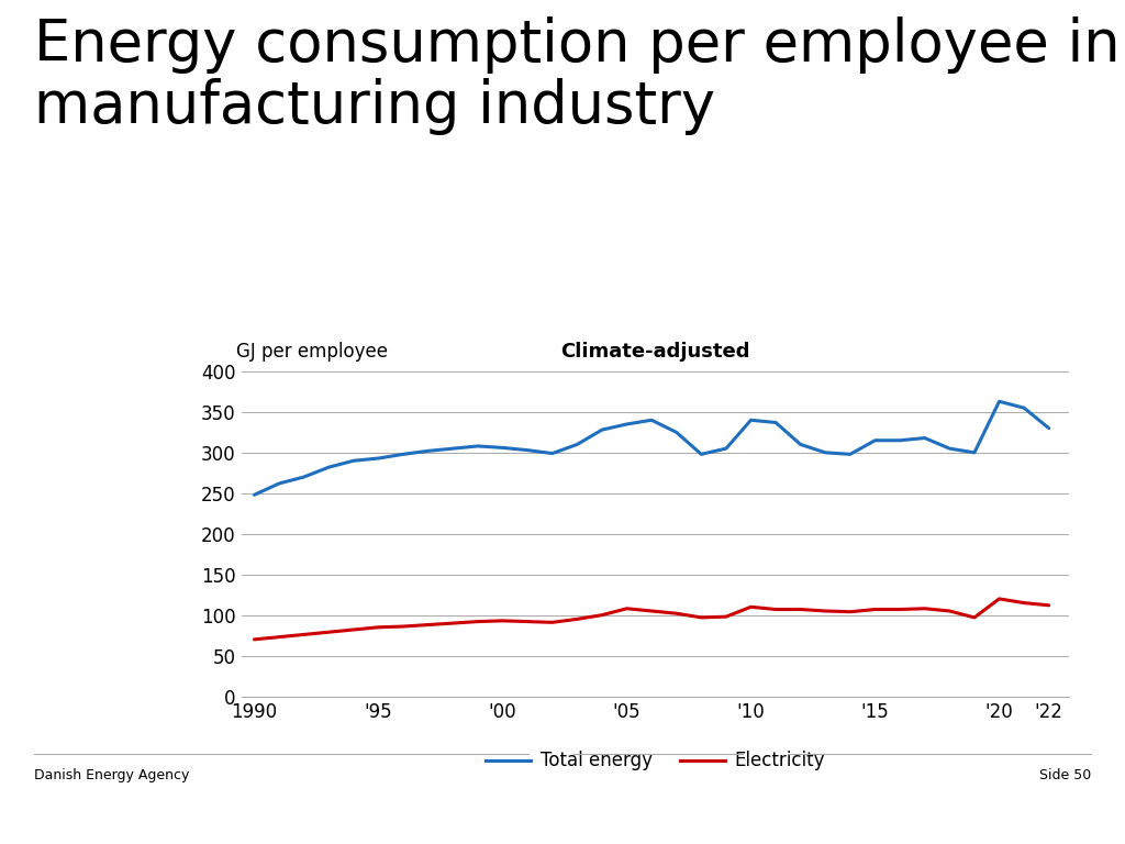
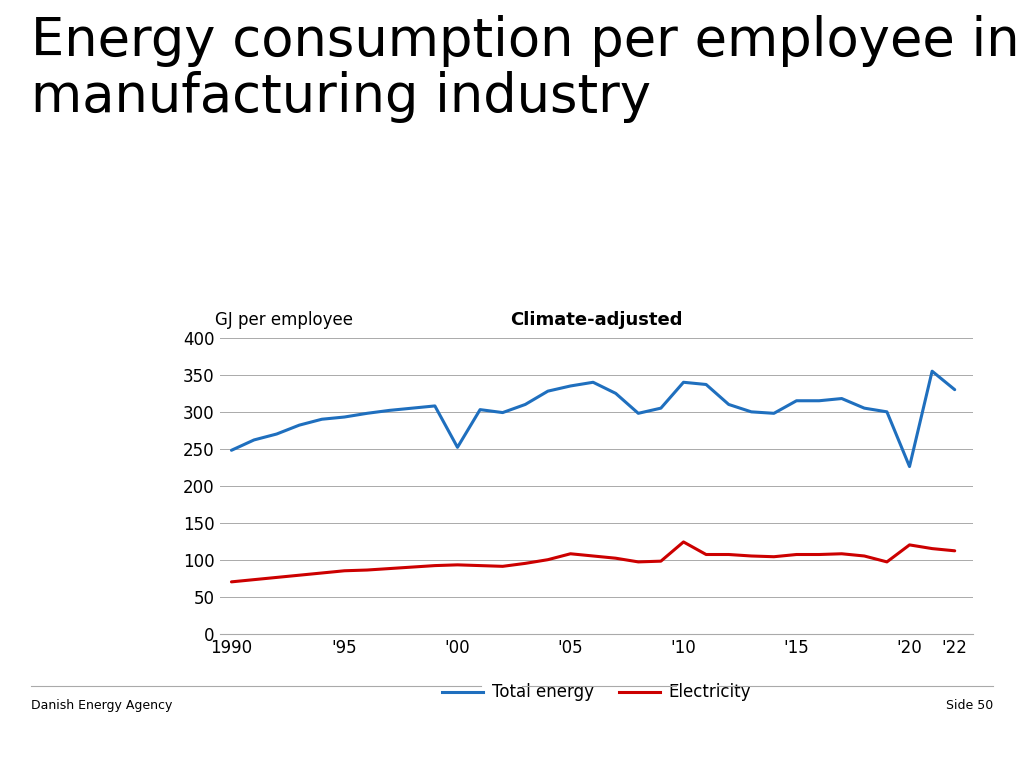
Total energy/'00: 306 -> 252
Electricity/'10: 110 -> 124
Total energy/'20: 363 -> 226
